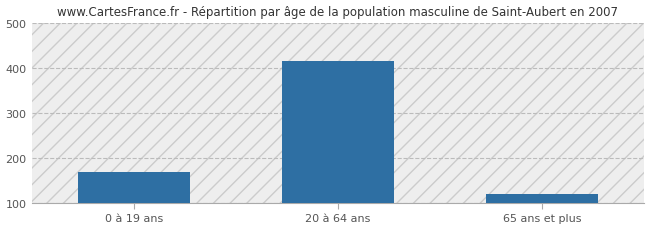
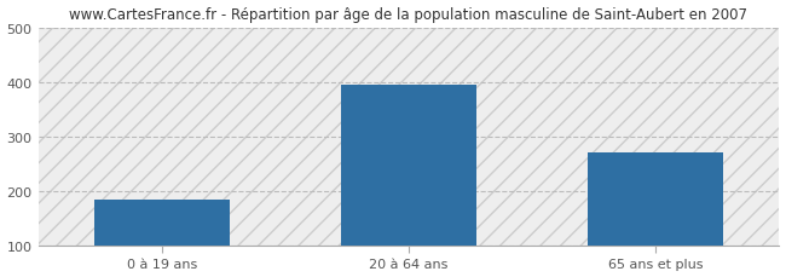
0 à 19 ans: 170 -> 185
20 à 64 ans: 415 -> 395
65 ans et plus: 120 -> 270
